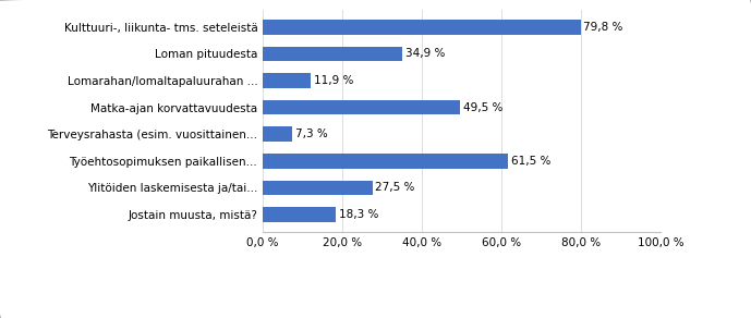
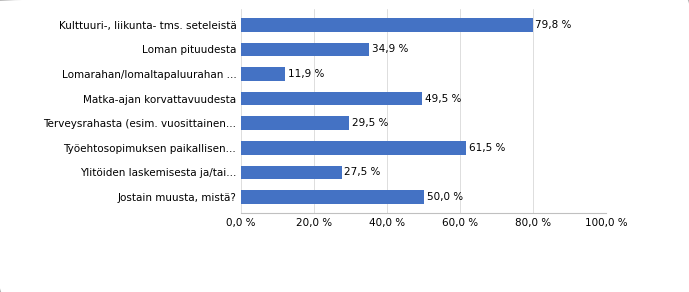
Terveysrahasta (esim. vuosittainen...: 7,3 -> 29,5
Jostain muusta, mistä?: 18,3 -> 50,0
